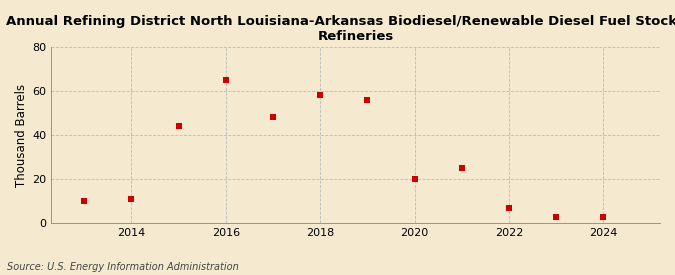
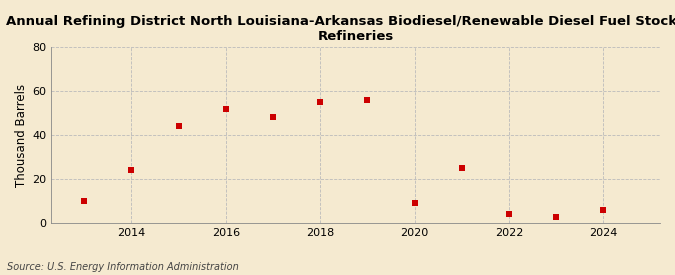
2014: 11 -> 24
2016: 65 -> 52
2018: 58 -> 55
2020: 20 -> 9
2022: 7 -> 4
2024: 3 -> 6
